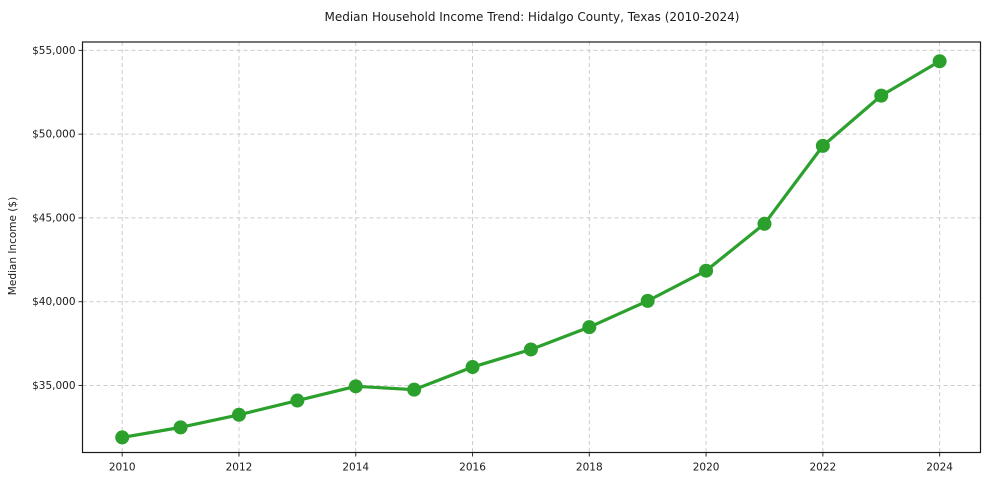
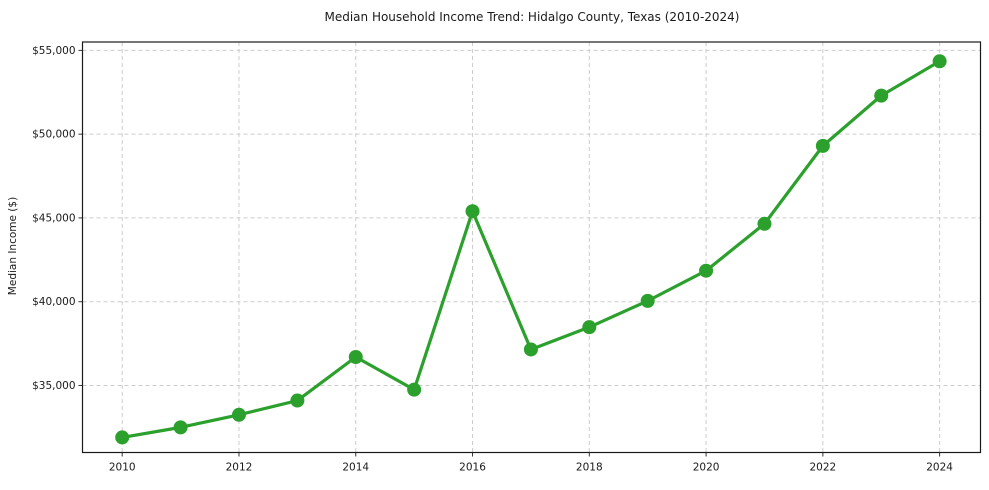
2014: $35000 -> $36700
2016: $36100 -> $45400
